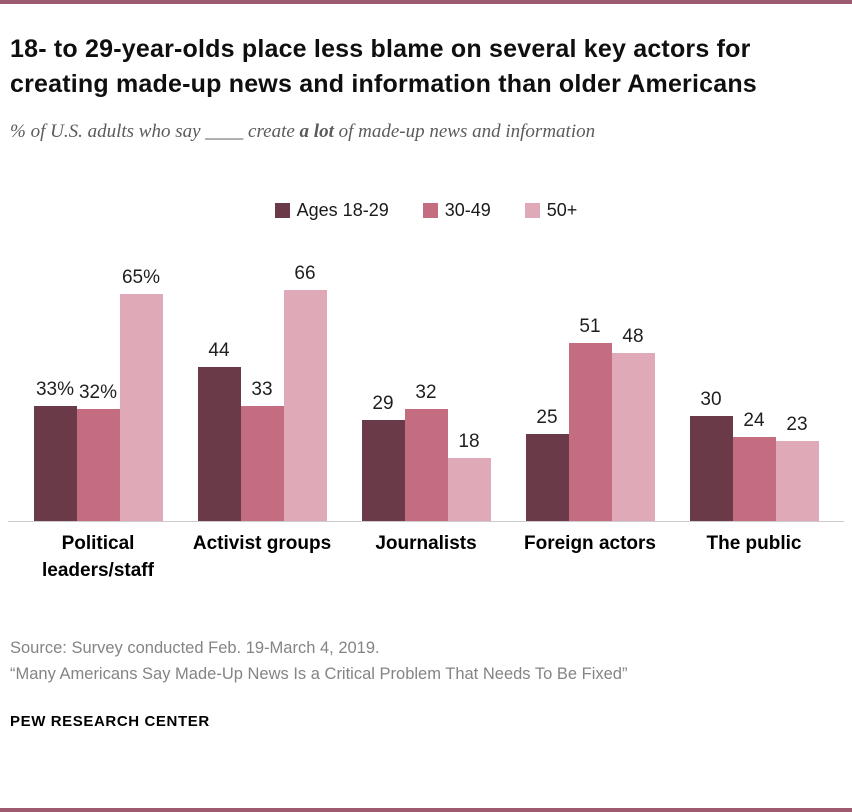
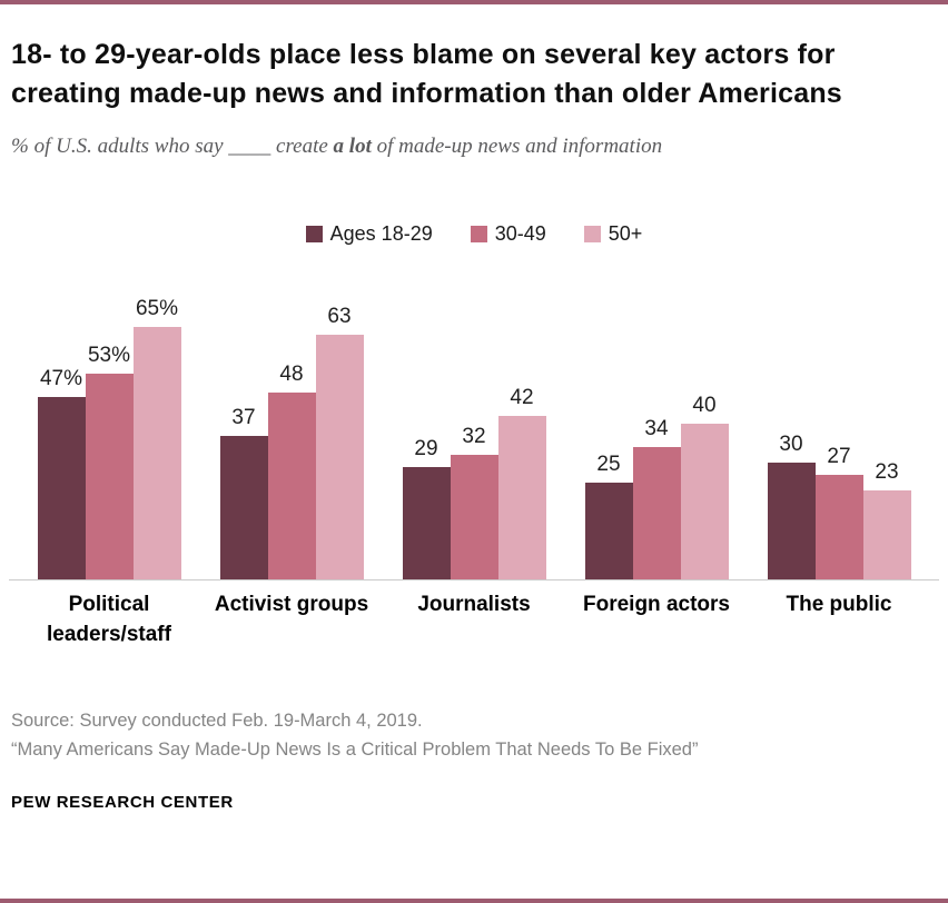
Ages 18-29/Political leaders/staff: 33% -> 47%
30-49/Political leaders/staff: 32% -> 53%
Ages 18-29/Activist groups: 44 -> 37
30-49/Activist groups: 33 -> 48
50+/Activist groups: 66 -> 63
50+/Journalists: 18 -> 42
30-49/Foreign actors: 51 -> 34
50+/Foreign actors: 48 -> 40
30-49/The public: 24 -> 27
